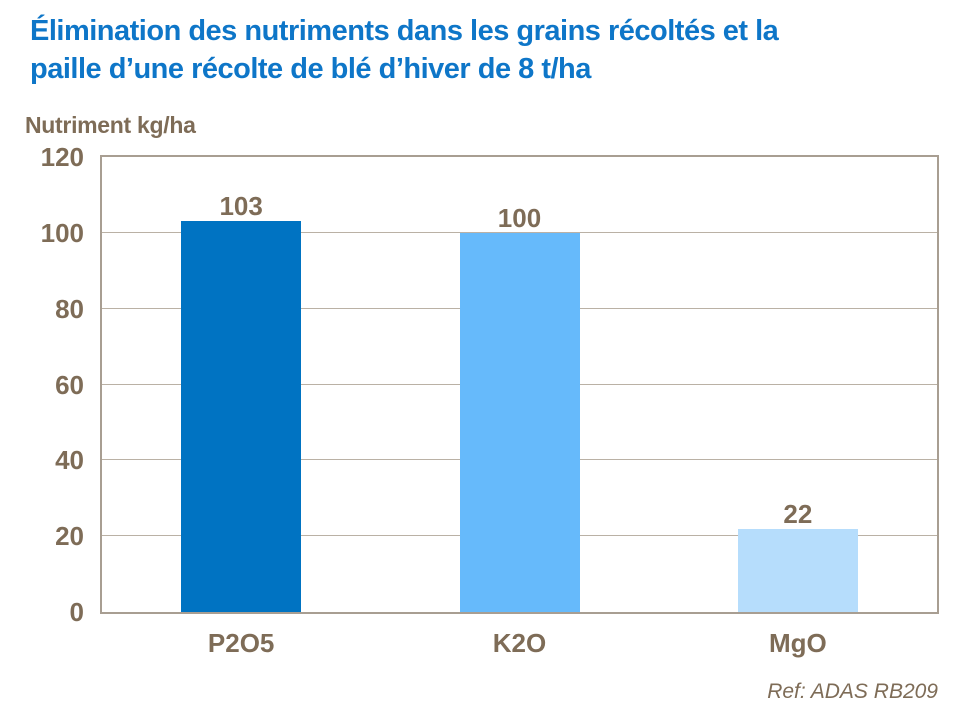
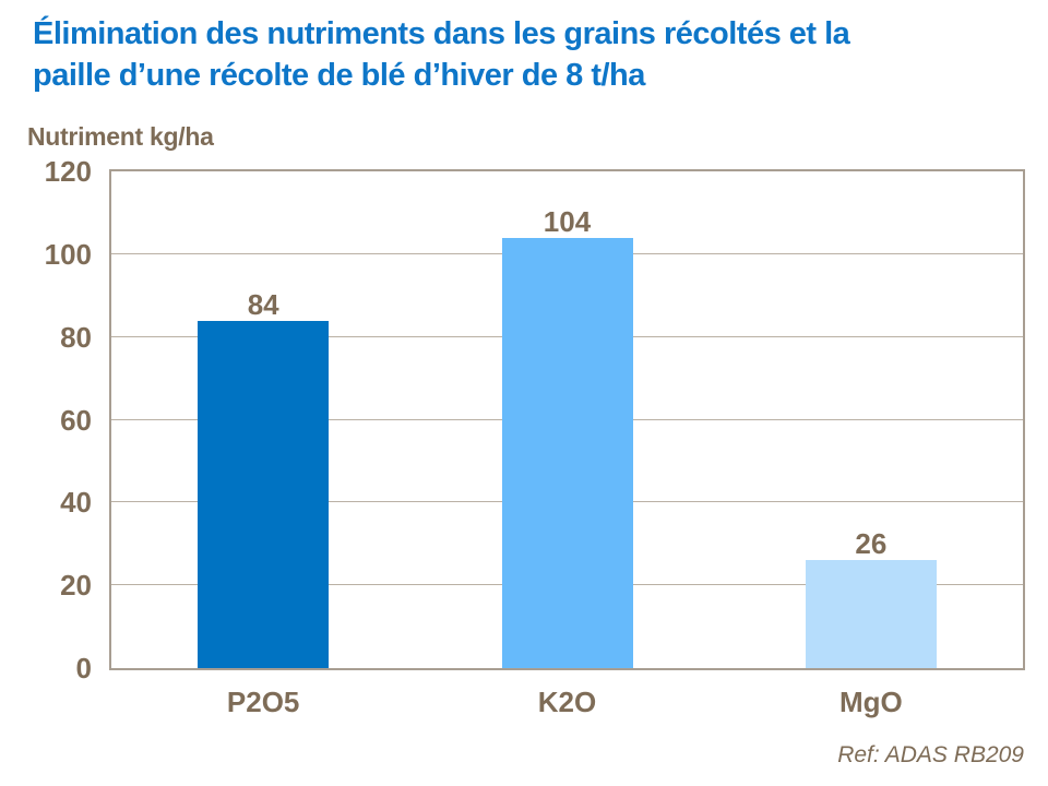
P2O5: 103 -> 84
K2O: 100 -> 104
MgO: 22 -> 26
